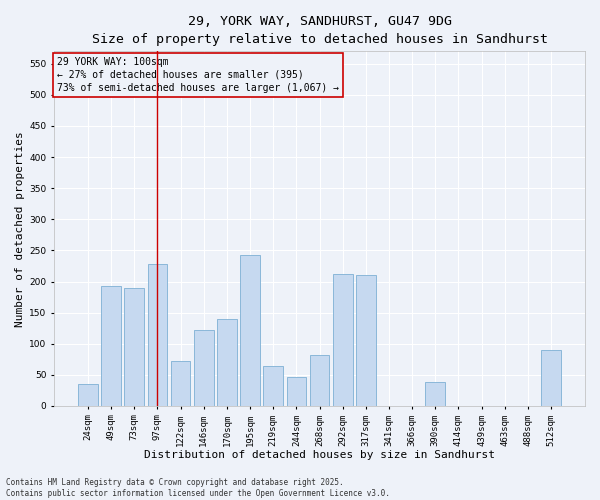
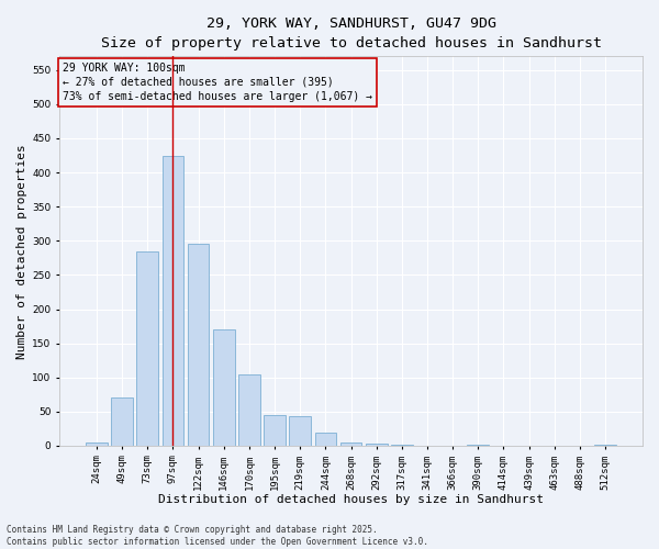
24sqm: 36 -> 5
49sqm: 192 -> 70
73sqm: 190 -> 285
97sqm: 228 -> 425
122sqm: 72 -> 295
146sqm: 122 -> 170
170sqm: 140 -> 105
195sqm: 242 -> 45
219sqm: 64 -> 43
244sqm: 46 -> 20
268sqm: 82 -> 5
292sqm: 212 -> 3
317sqm: 210 -> 1
390sqm: 38 -> 1
512sqm: 90 -> 1
